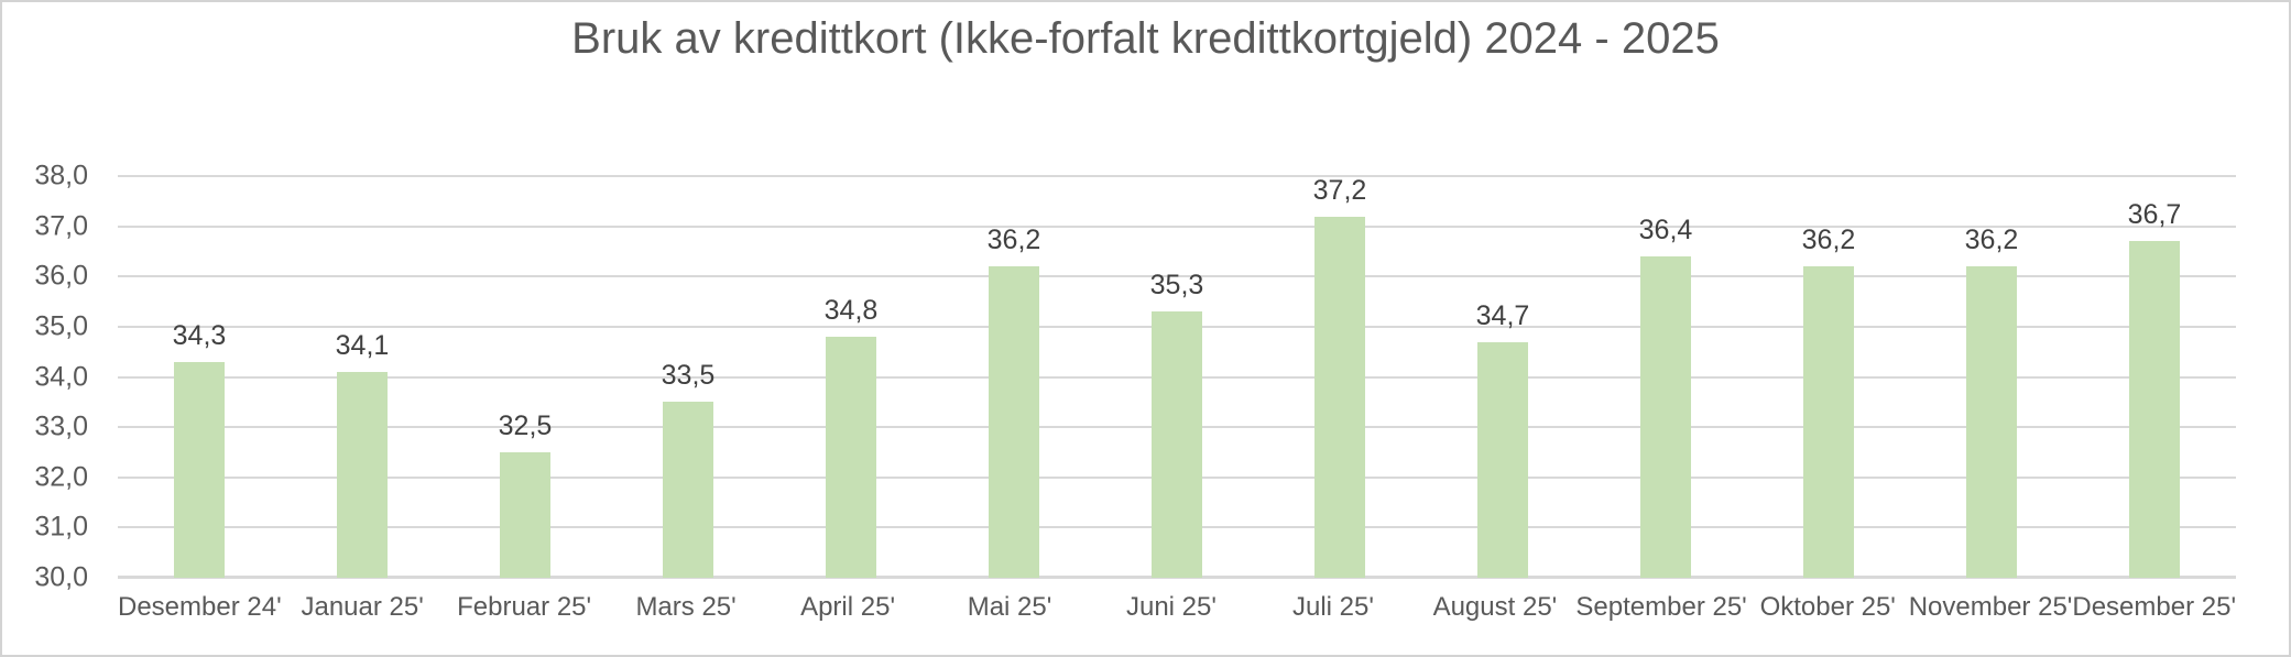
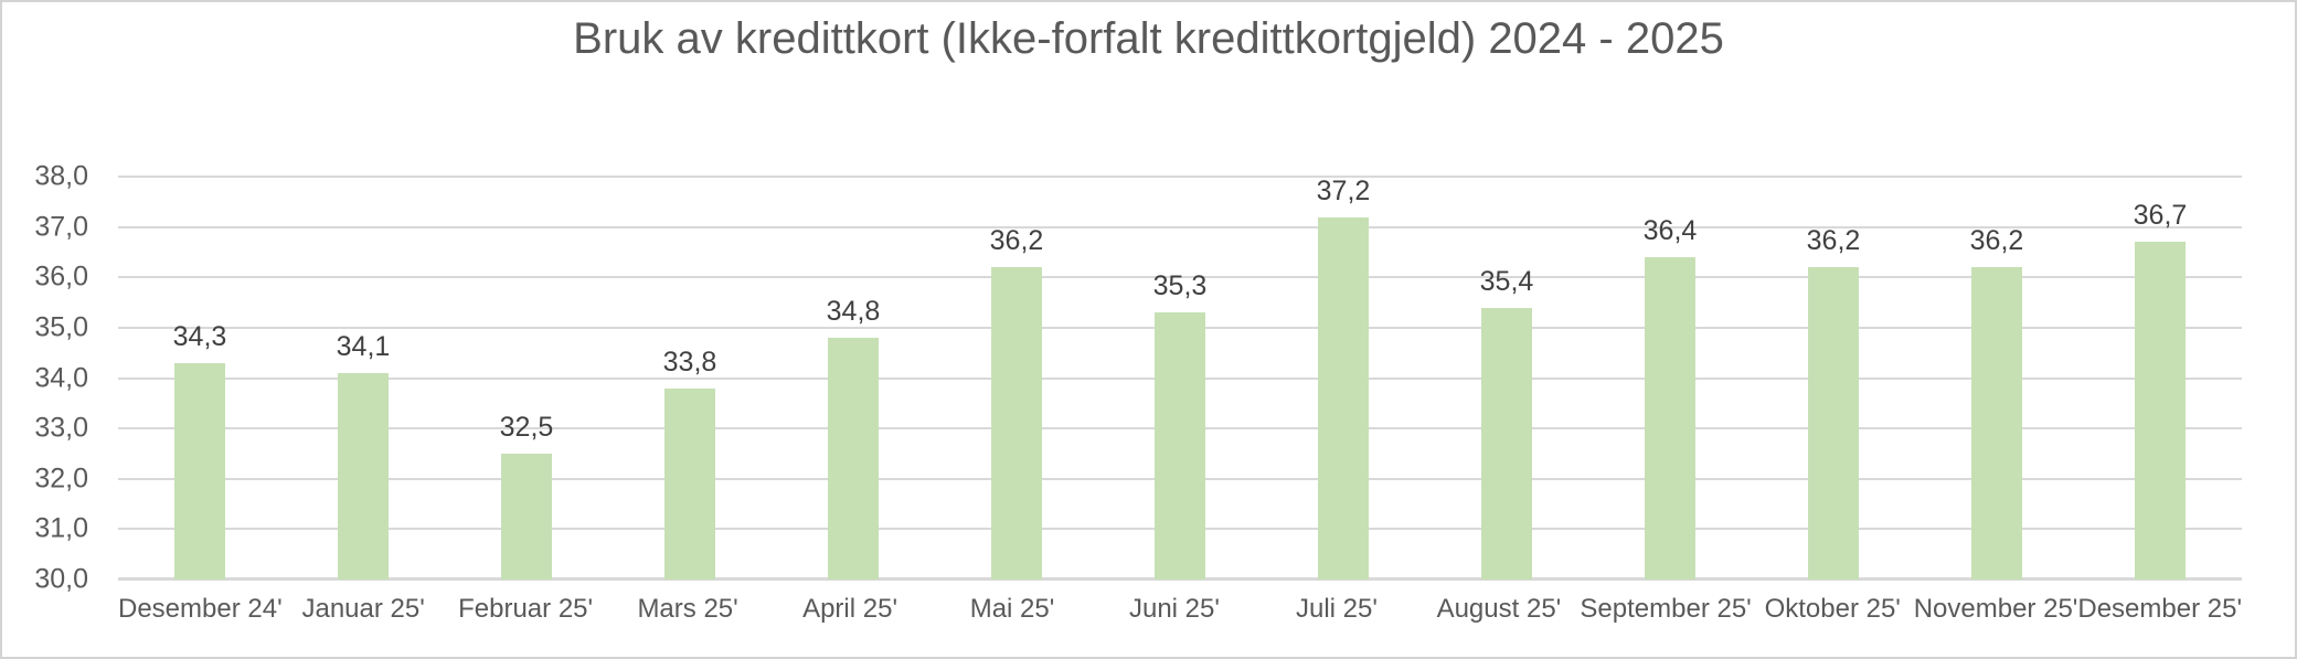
Mars 25': 33,5 -> 33,8
August 25': 34,7 -> 35,4
